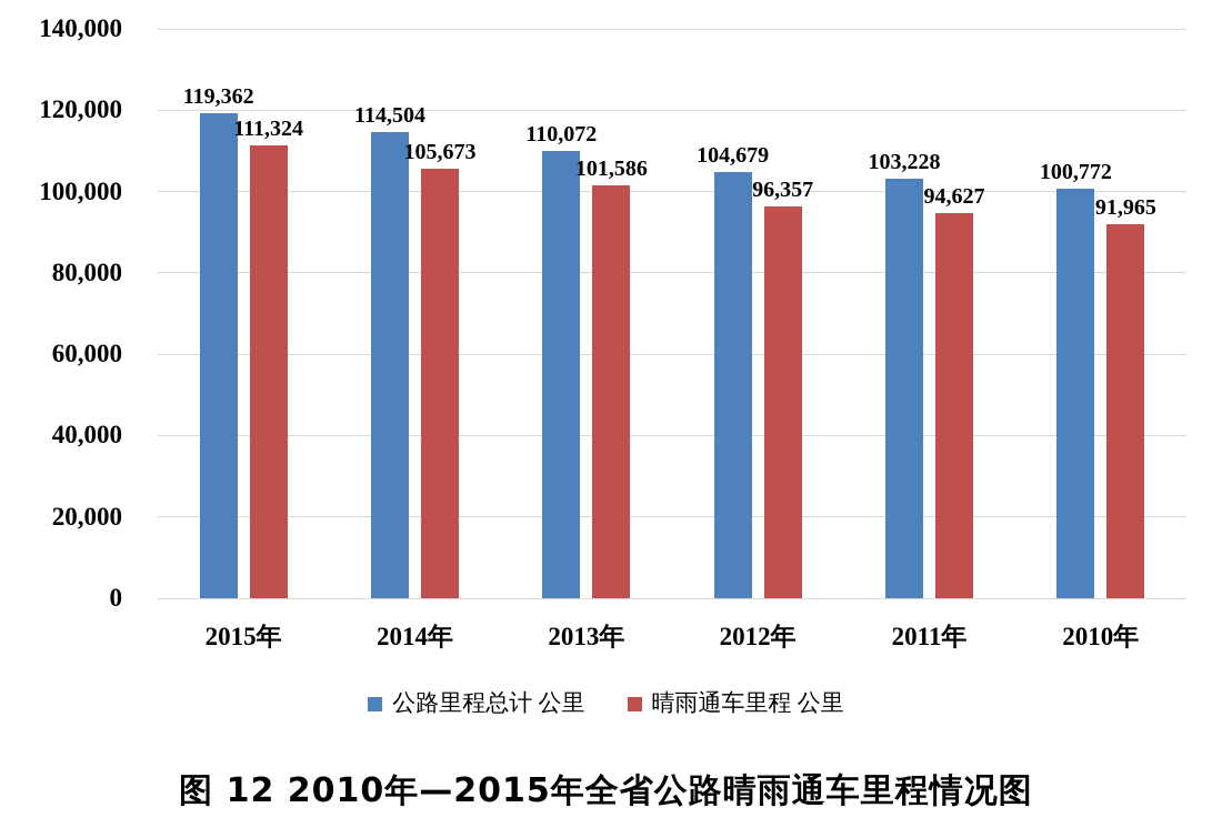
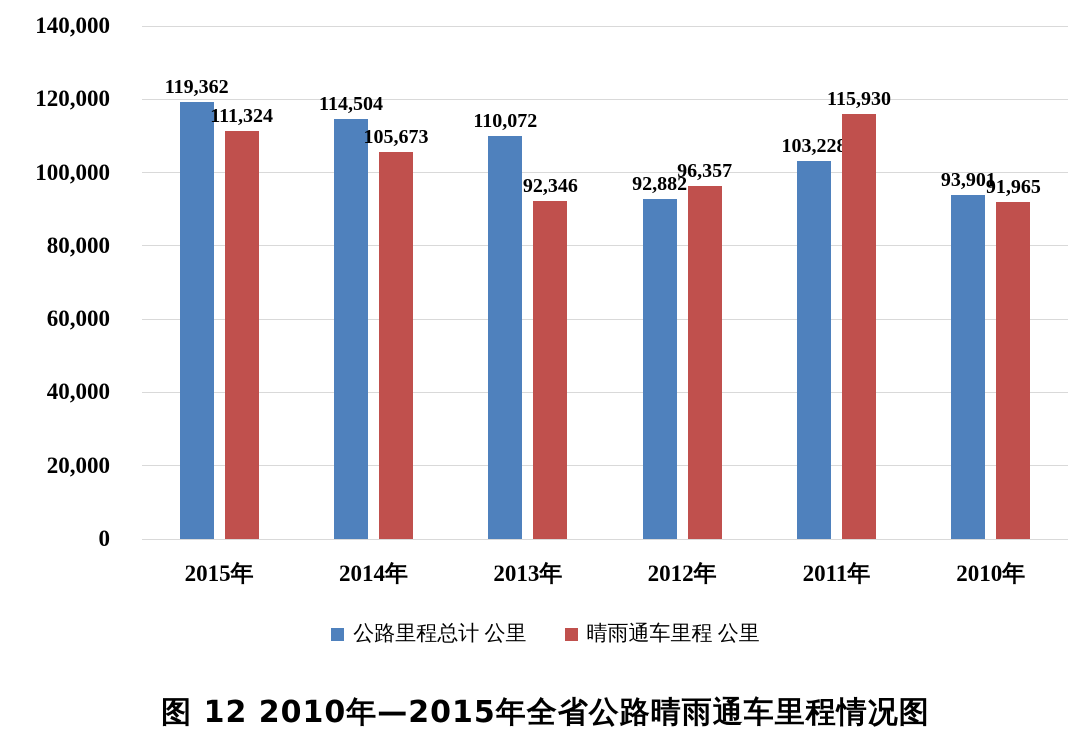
晴雨通车里程 公里/2013年: 101,586 -> 92,346
公路里程总计 公里/2012年: 104,679 -> 92,882
晴雨通车里程 公里/2011年: 94,627 -> 115,930
公路里程总计 公里/2010年: 100,772 -> 93,901
